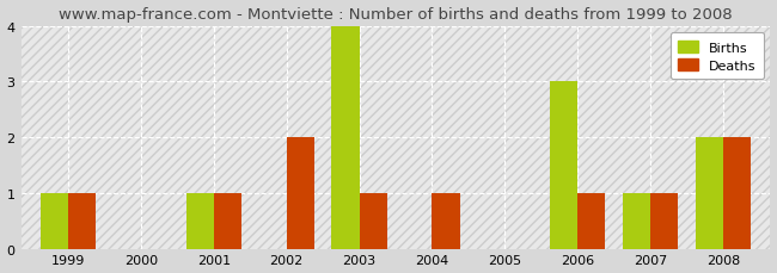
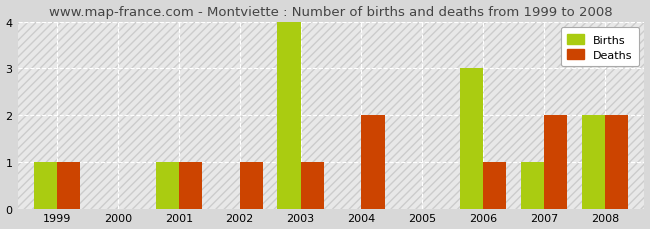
Deaths/2002: 2 -> 1
Deaths/2004: 1 -> 2
Deaths/2007: 1 -> 2
